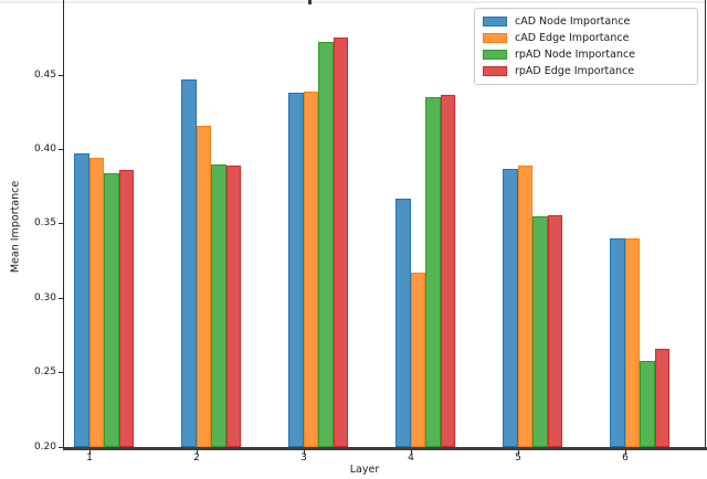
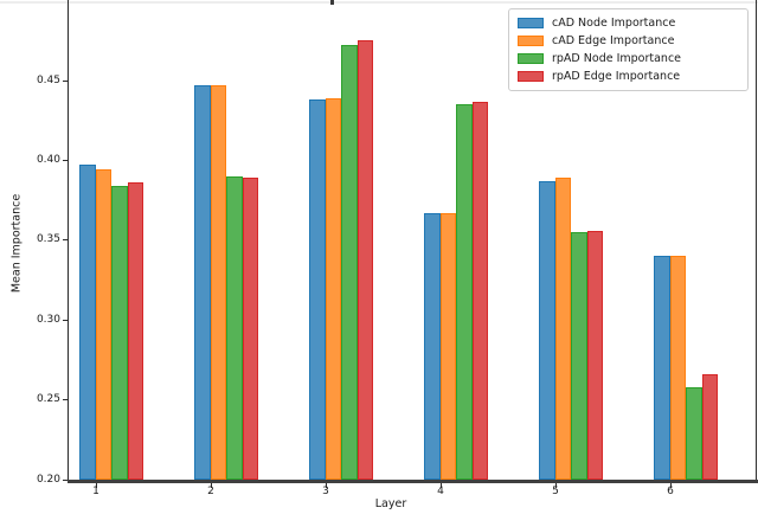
cAD Edge Importance/2: 0.416 -> 0.447
cAD Edge Importance/4: 0.317 -> 0.367
